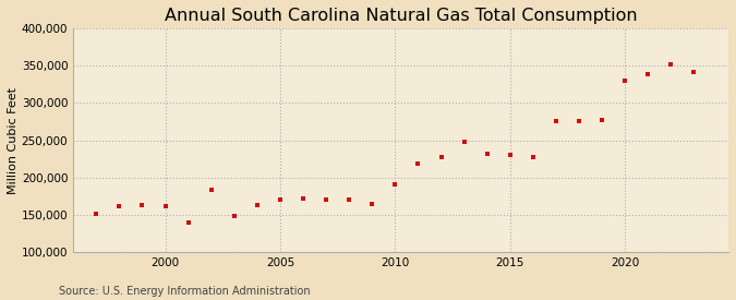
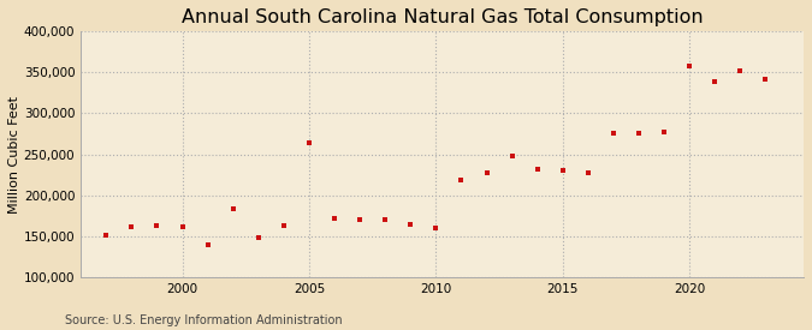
2005: 170,000 -> 264,000
2010: 191,000 -> 160,000
2020: 329,000 -> 358,000
